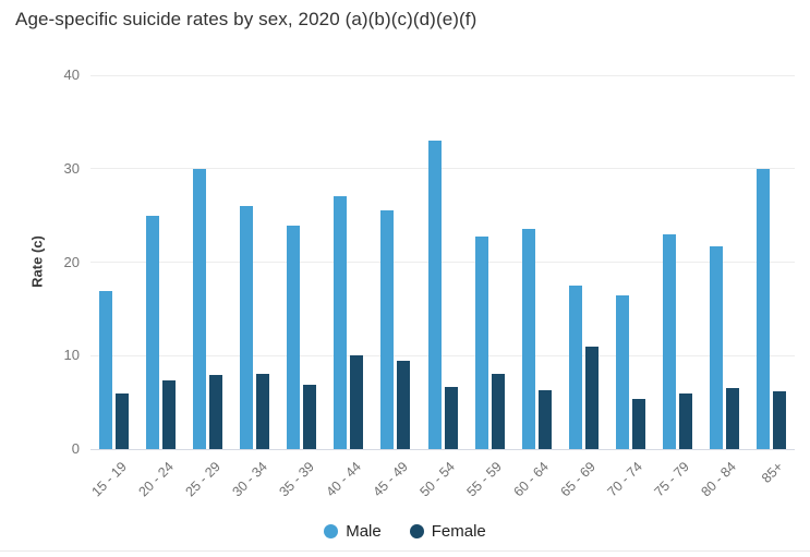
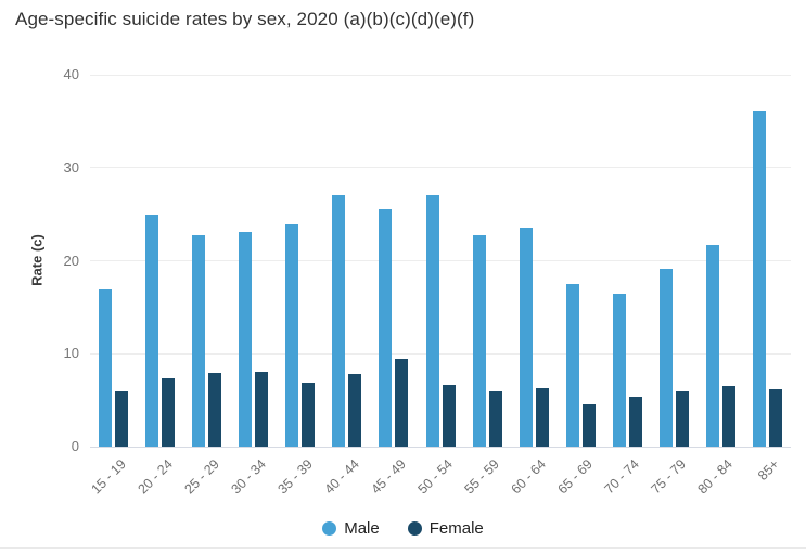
Male/25 - 29: 30 -> 23
Male/30 - 34: 26 -> 23
Female/40 - 44: 10 -> 8
Male/50 - 54: 33 -> 27
Female/55 - 59: 8 -> 6
Female/65 - 69: 11 -> 4
Male/75 - 79: 23 -> 19
Male/85+: 30 -> 36
